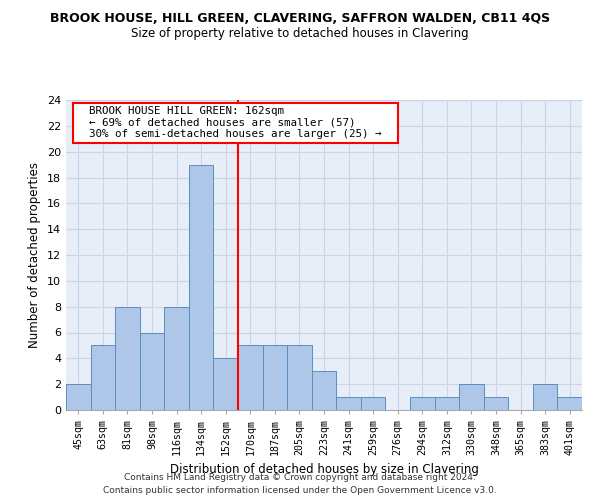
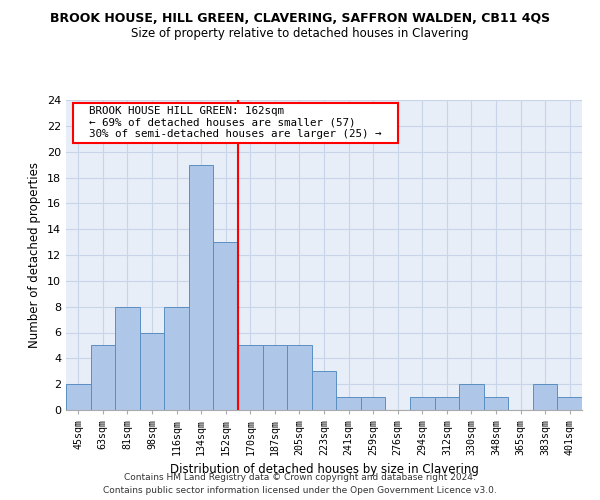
152sqm: 4 -> 13
